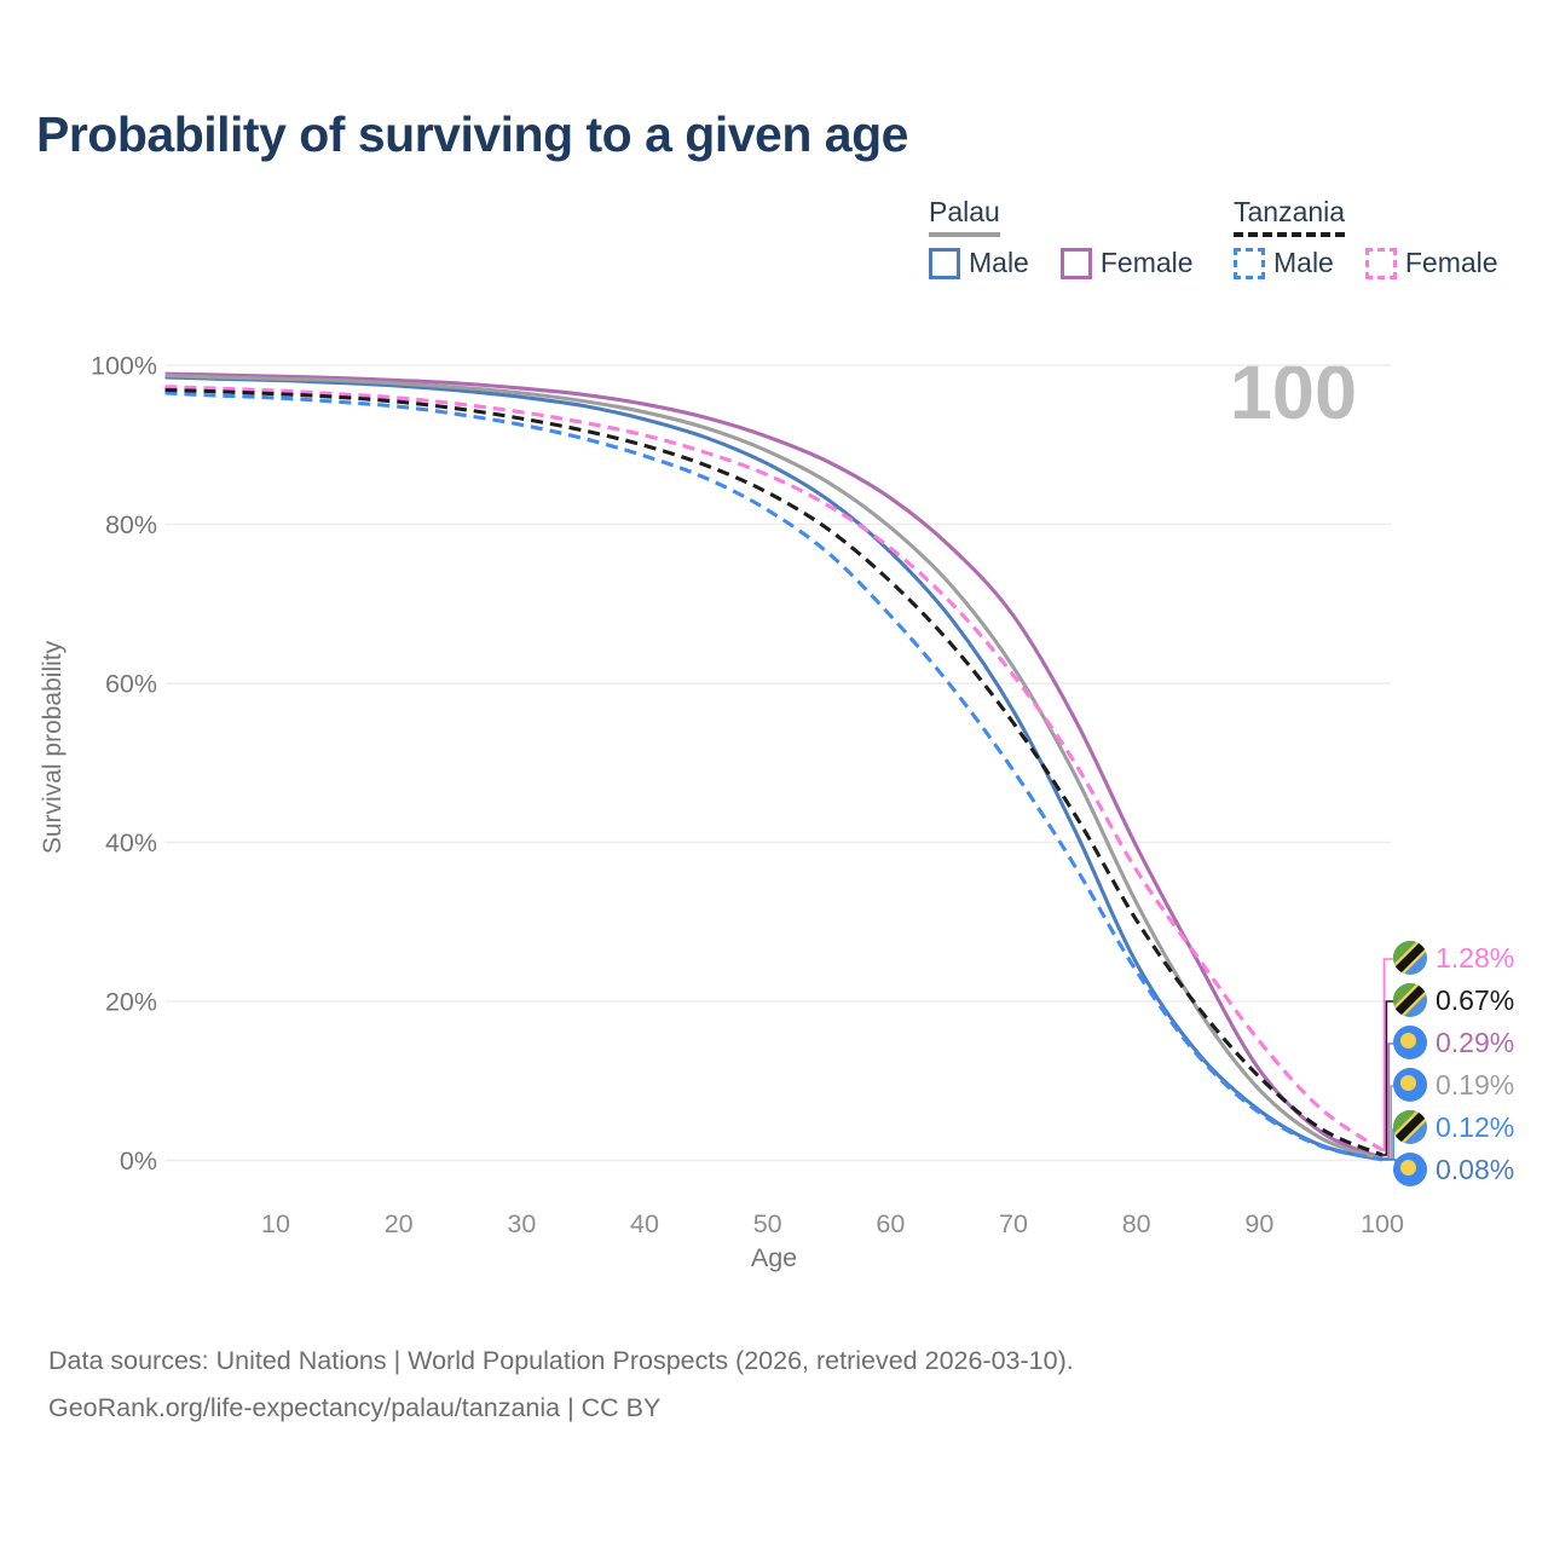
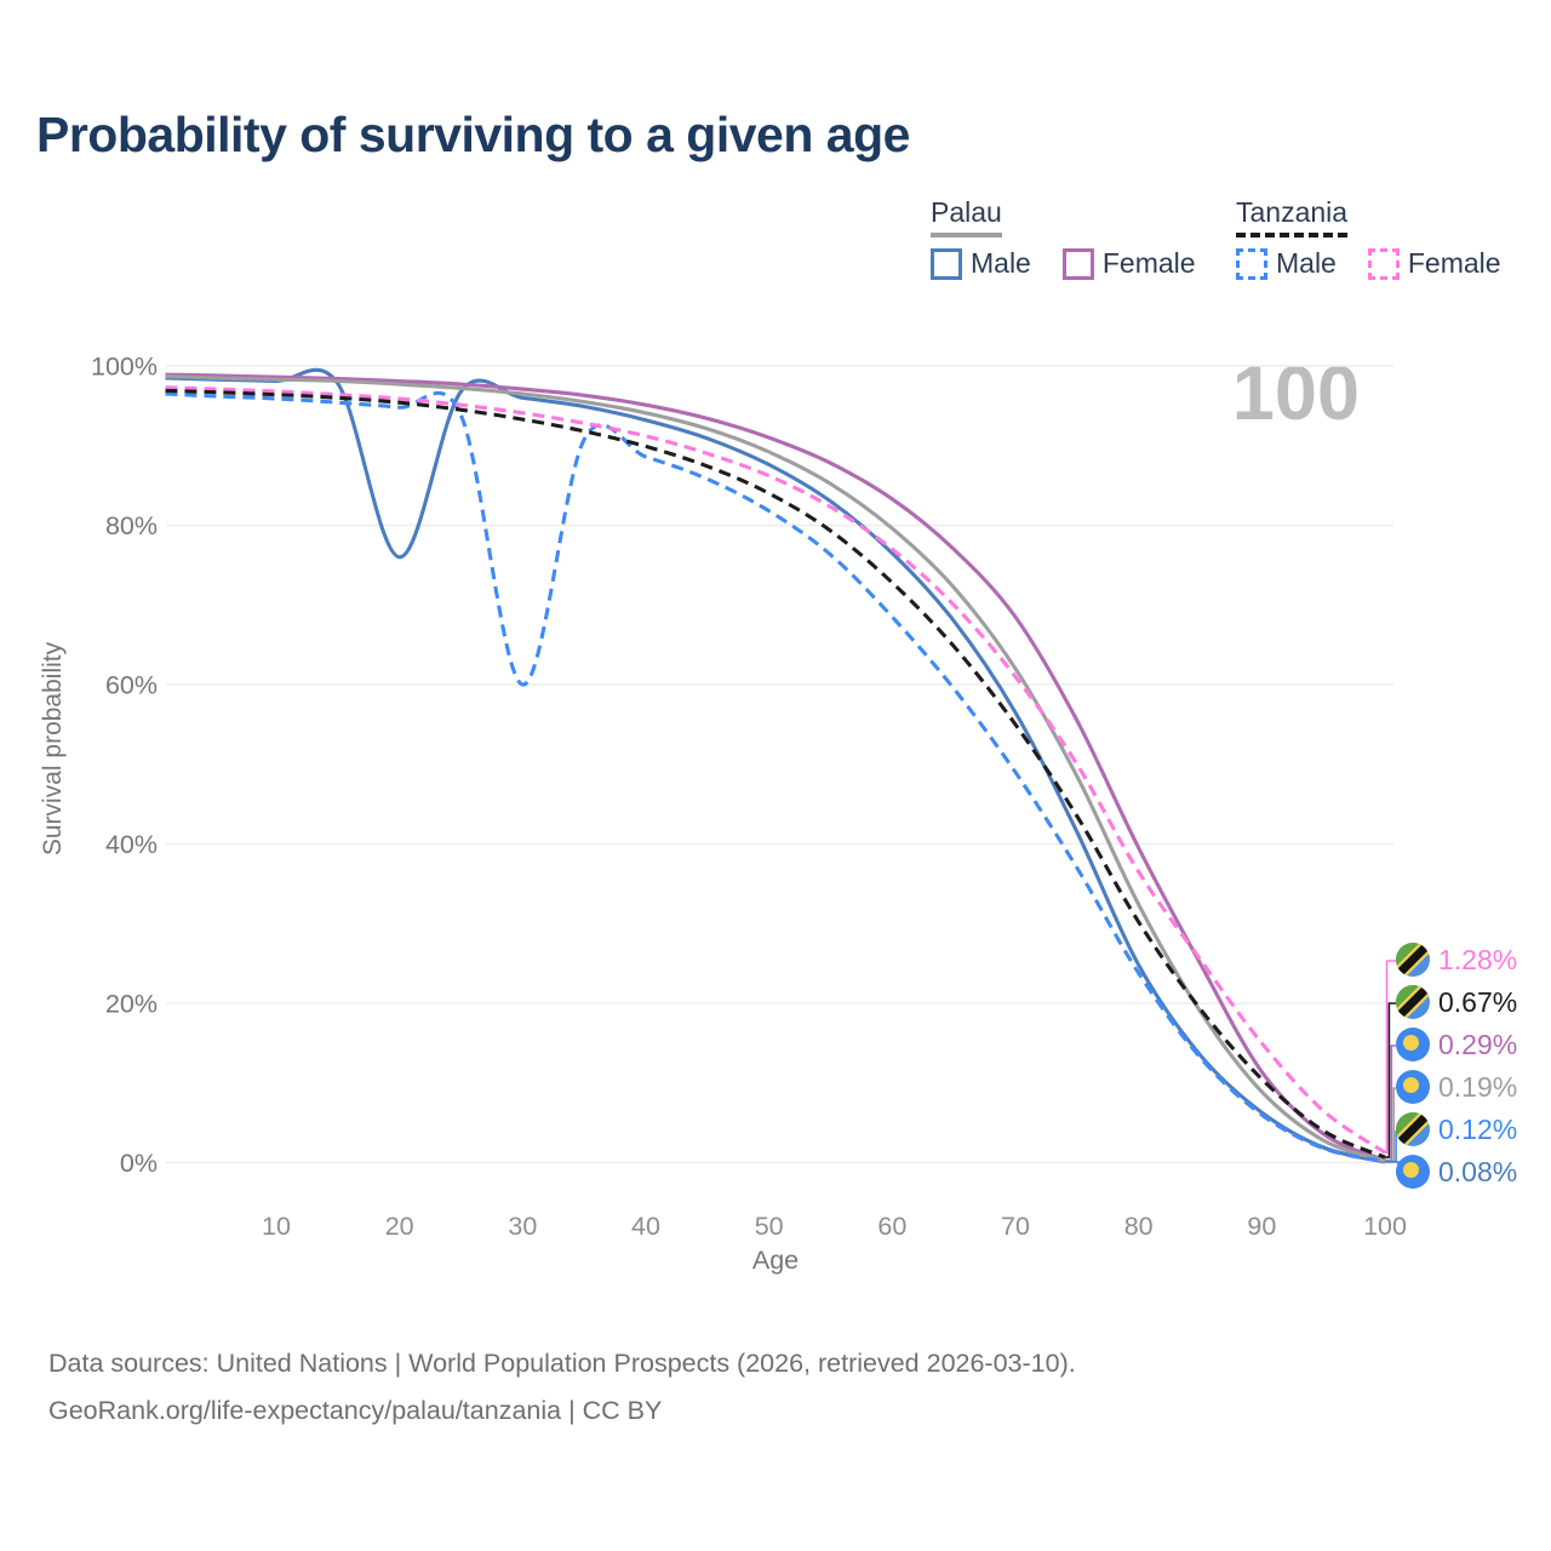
Palau Male/20: 97% -> 76%
Tanzania Male/30: 92% -> 60%
